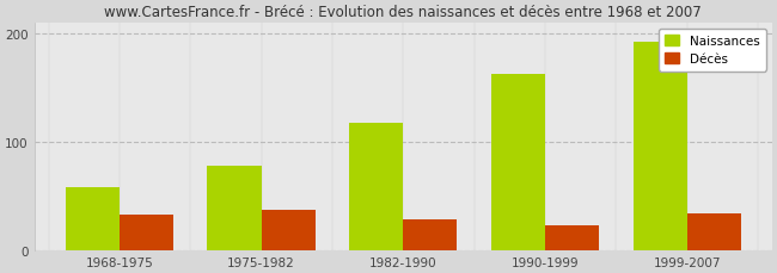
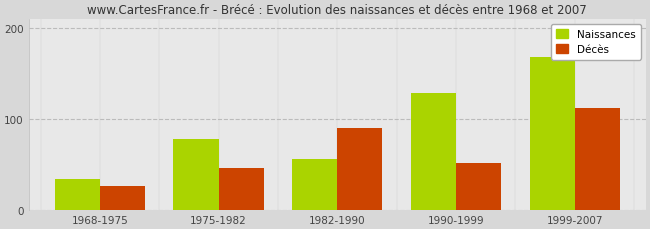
Naissances/1968-1975: 58 -> 34
Décès/1968-1975: 33 -> 26
Décès/1975-1982: 37 -> 46
Naissances/1982-1990: 118 -> 56
Décès/1982-1990: 28 -> 90
Naissances/1990-1999: 162 -> 128
Décès/1990-1999: 23 -> 52
Naissances/1999-2007: 192 -> 168
Décès/1999-2007: 34 -> 112
